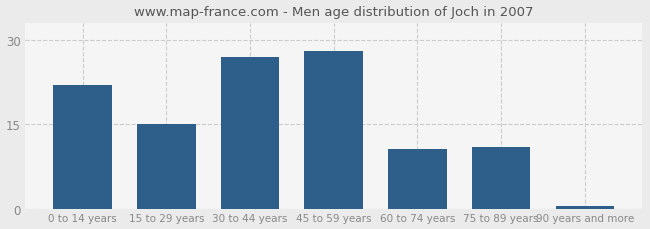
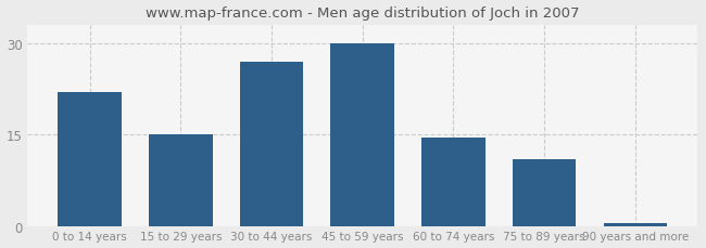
45 to 59 years: 28.0 -> 30.0
60 to 74 years: 10.6 -> 14.5
